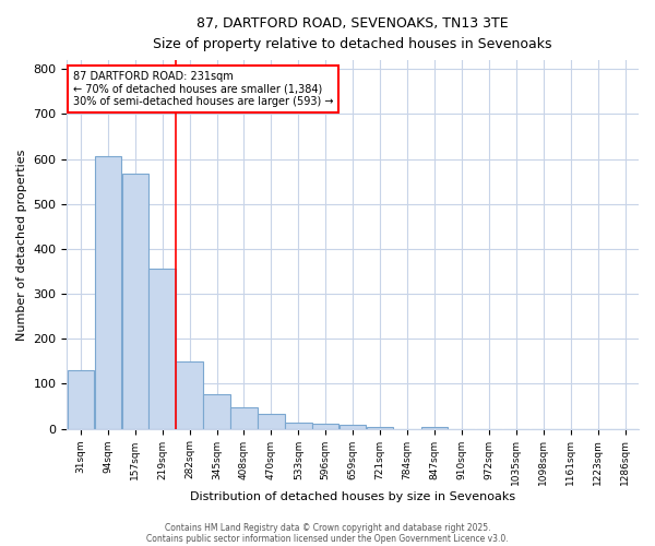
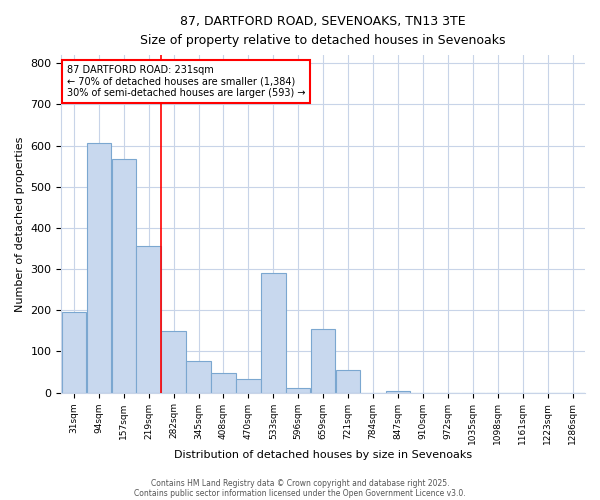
31sqm: 130 -> 195
533sqm: 14 -> 290
659sqm: 8 -> 155
721sqm: 5 -> 55
